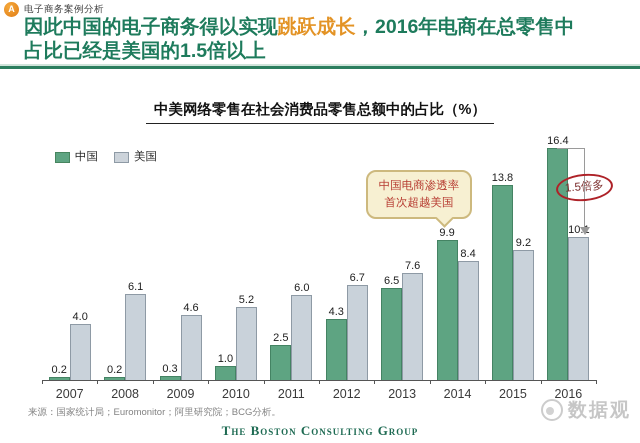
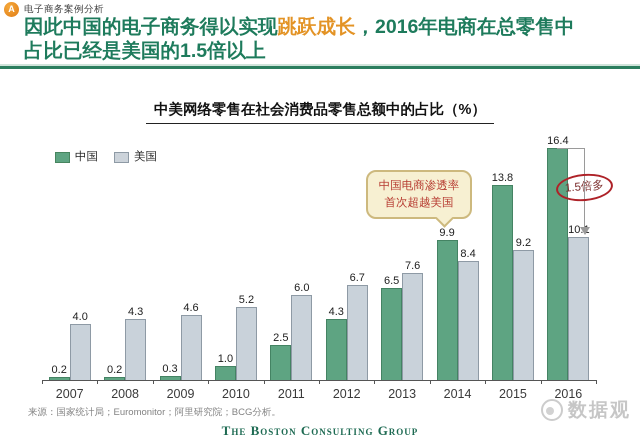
美国/2008: 6.1 -> 4.3
